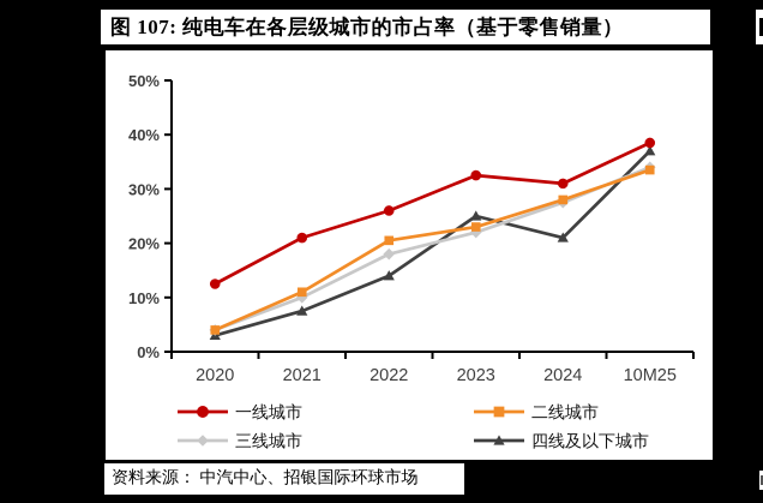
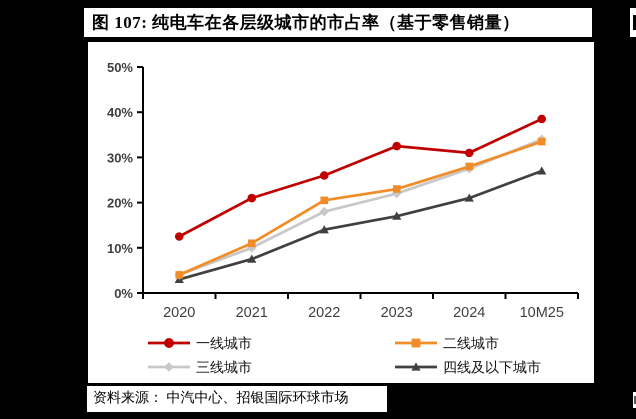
四线及以下城市/2023: 25% -> 17%
四线及以下城市/10M25: 37% -> 27%
